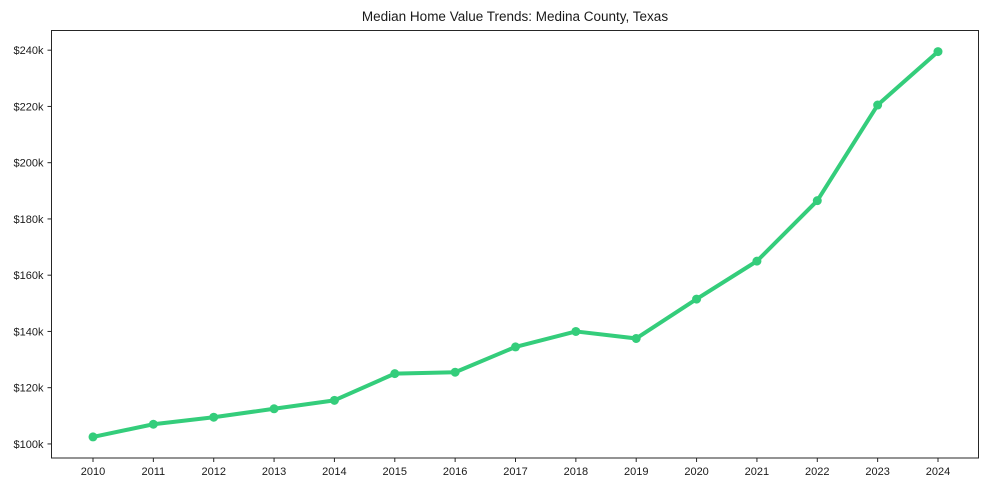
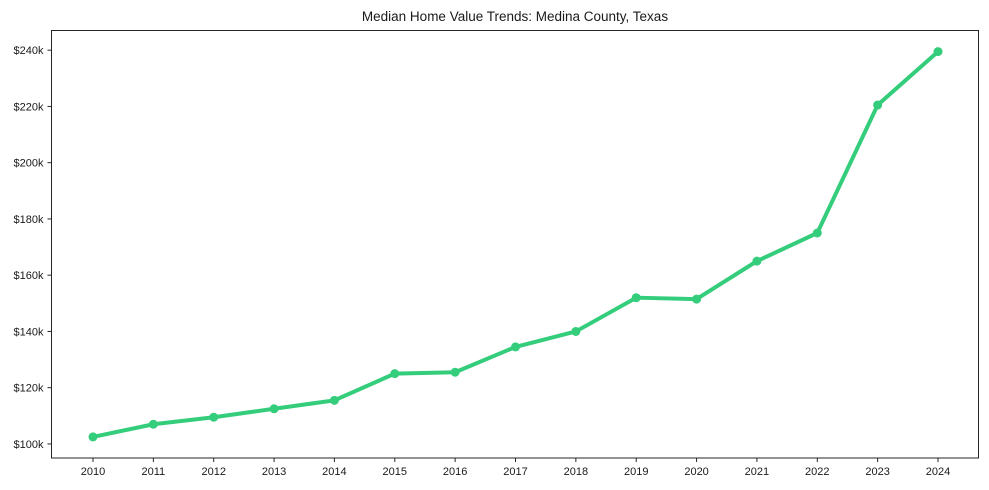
2019: $138k -> $152k
2022: $186k -> $175k
